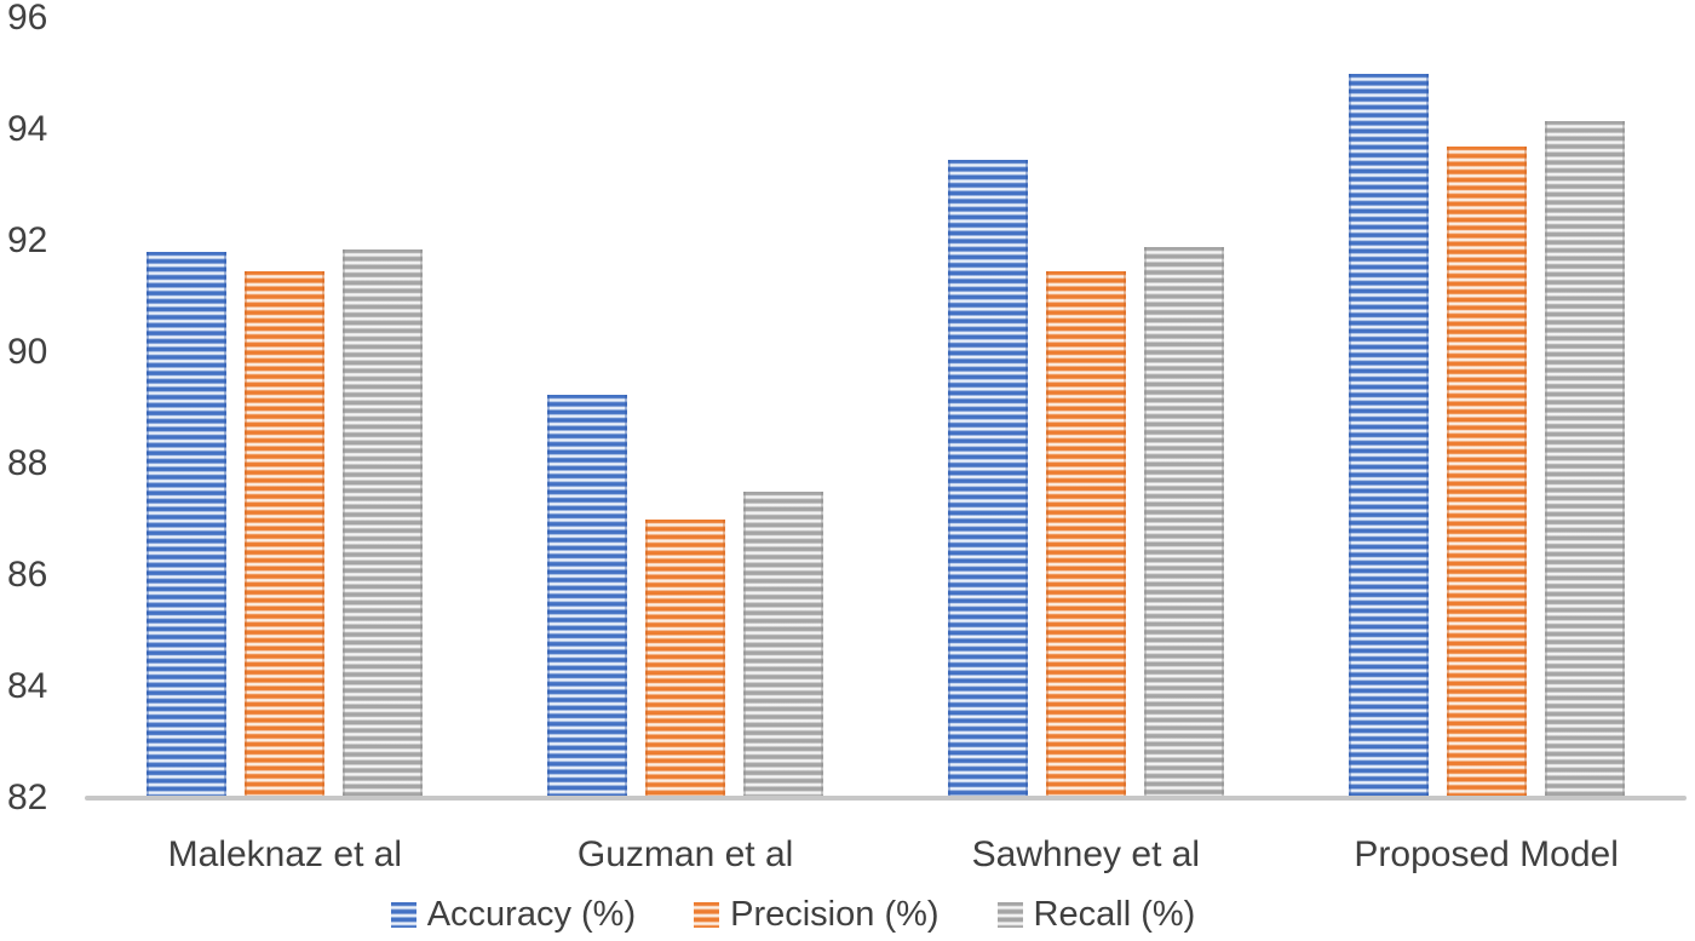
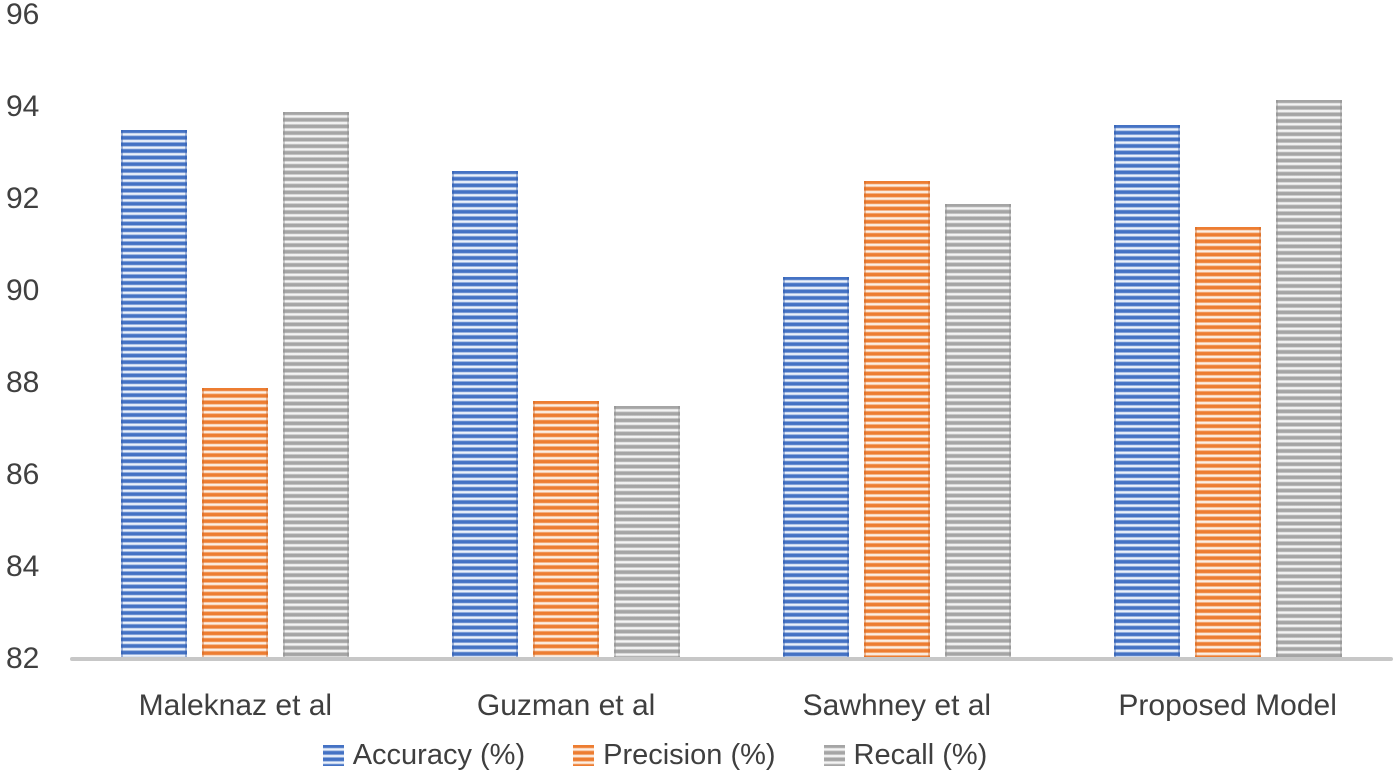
Accuracy (%)/Maleknaz et al: 91.8 -> 93.5
Precision (%)/Maleknaz et al: 91.5 -> 87.9
Recall (%)/Maleknaz et al: 91.8 -> 93.9
Accuracy (%)/Guzman et al: 89.2 -> 92.6
Precision (%)/Guzman et al: 87.0 -> 87.6
Accuracy (%)/Sawhney et al: 93.5 -> 90.3
Precision (%)/Sawhney et al: 91.5 -> 92.4
Accuracy (%)/Proposed Model: 95.0 -> 93.6
Precision (%)/Proposed Model: 93.7 -> 91.4
